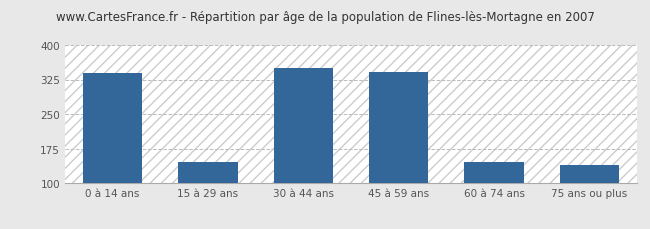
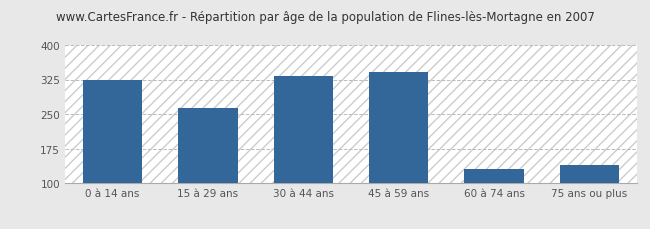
0 à 14 ans: 340 -> 325
15 à 29 ans: 145 -> 263
30 à 44 ans: 350 -> 333
60 à 74 ans: 145 -> 130
